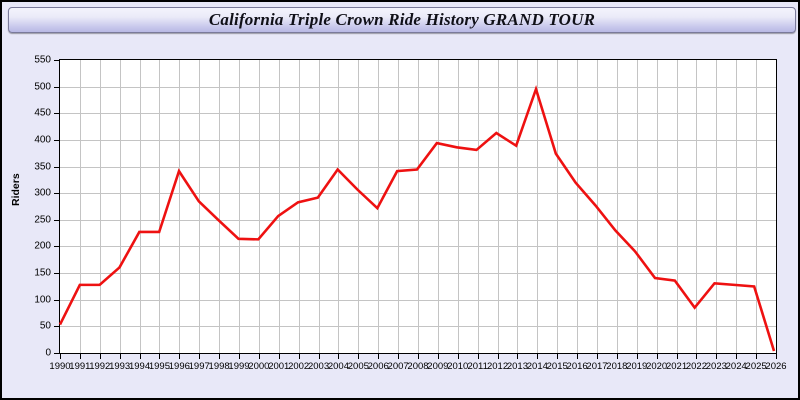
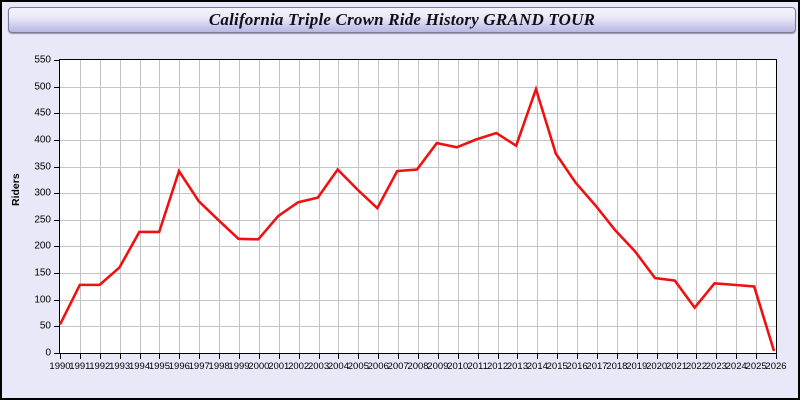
2011: 380 -> 400
